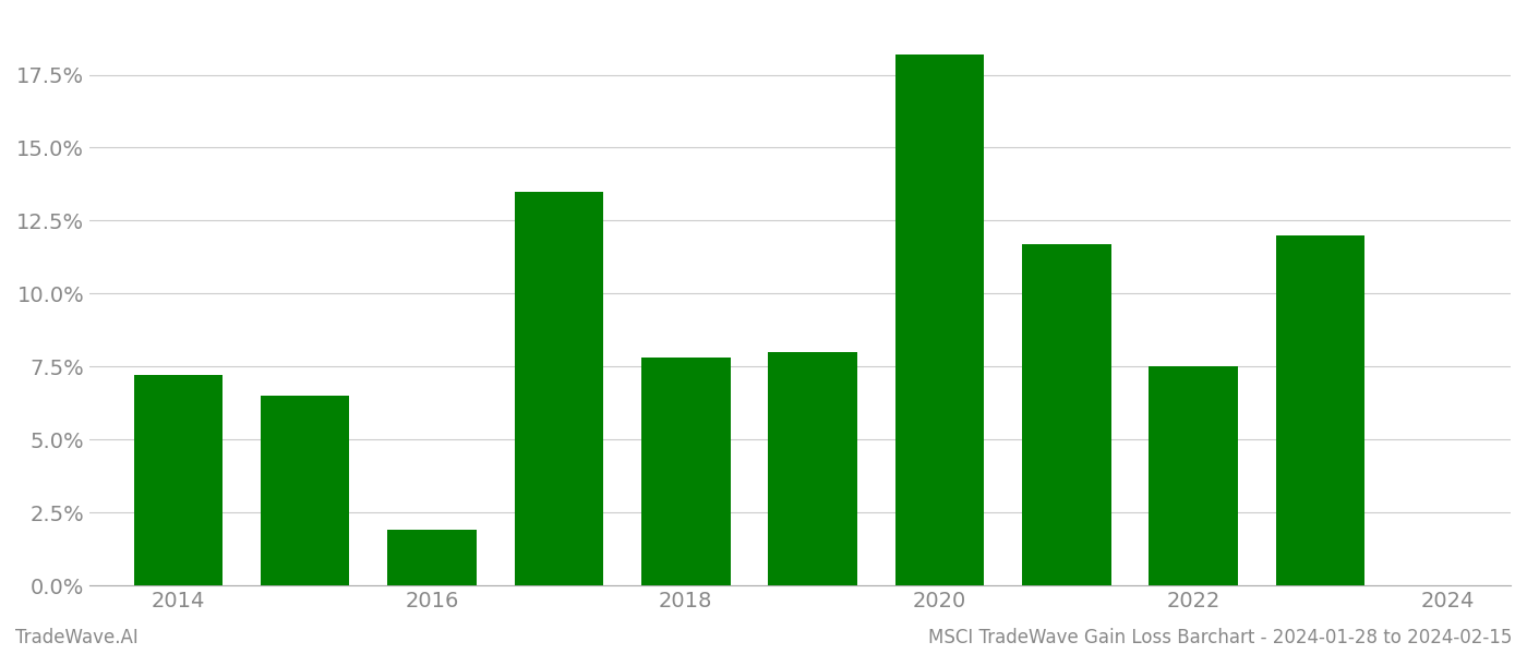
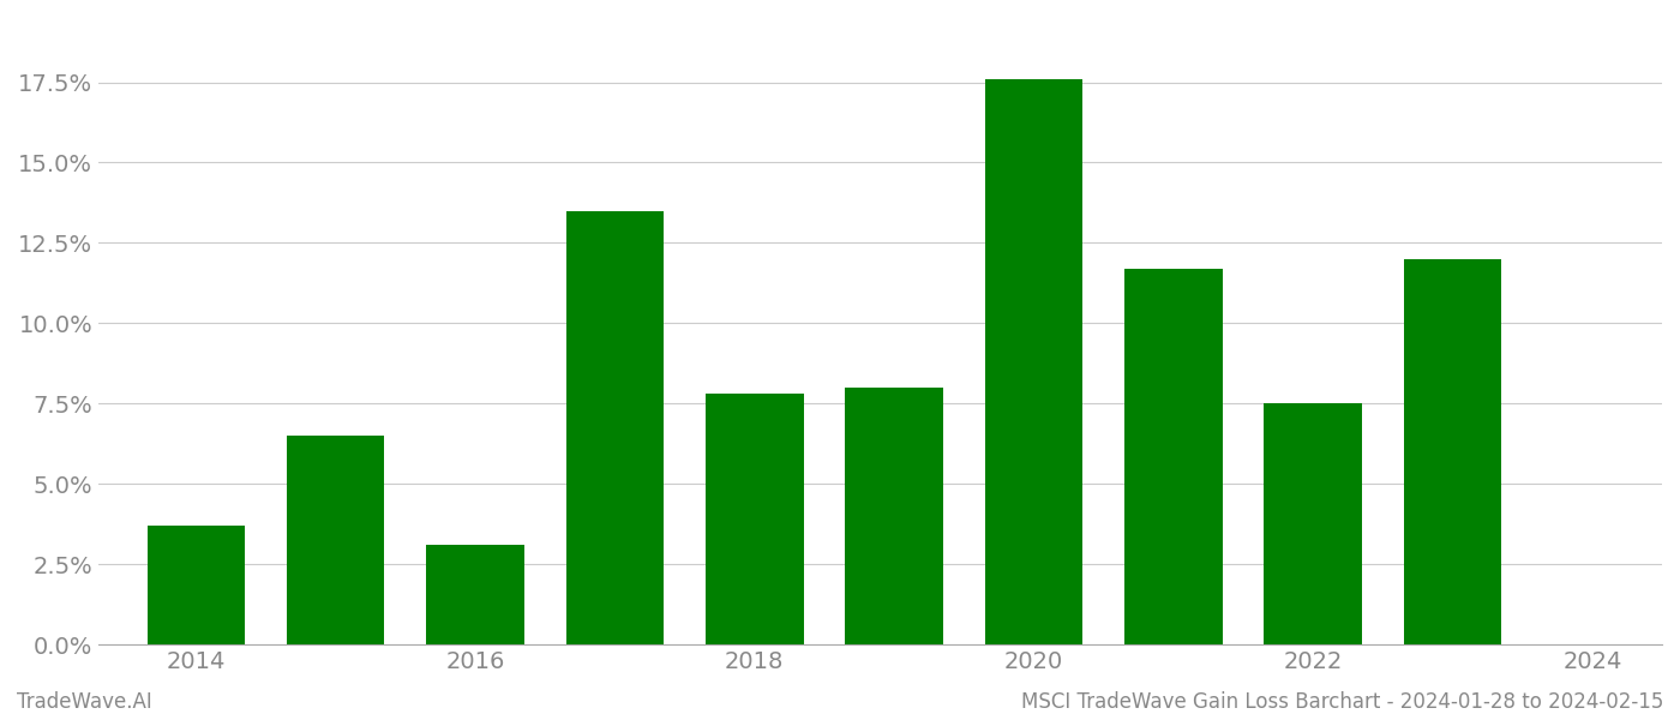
2014: 7.2% -> 3.7%
2016: 1.9% -> 3.1%
2020: 18.2% -> 17.6%
